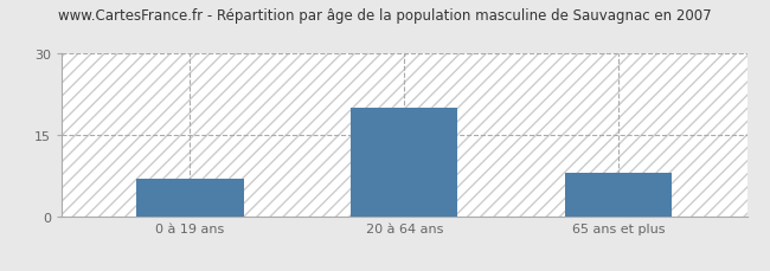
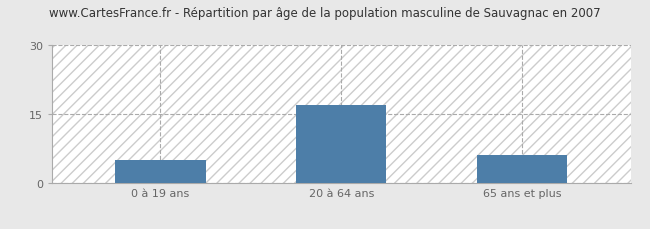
0 à 19 ans: 7 -> 5
20 à 64 ans: 20 -> 17
65 ans et plus: 8 -> 6
